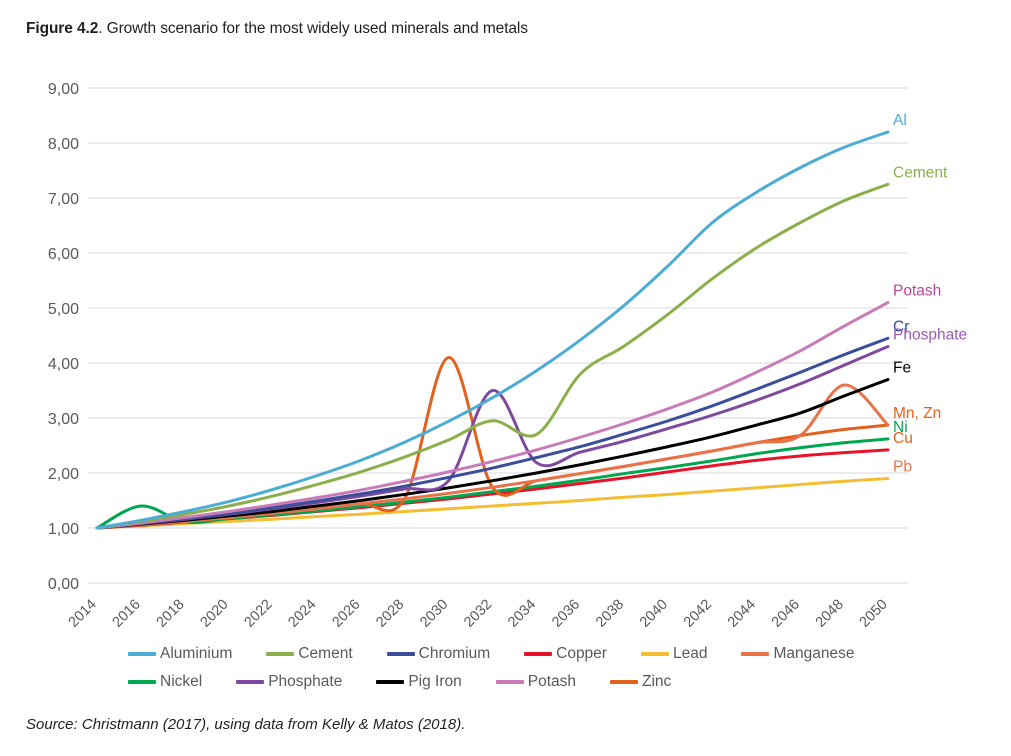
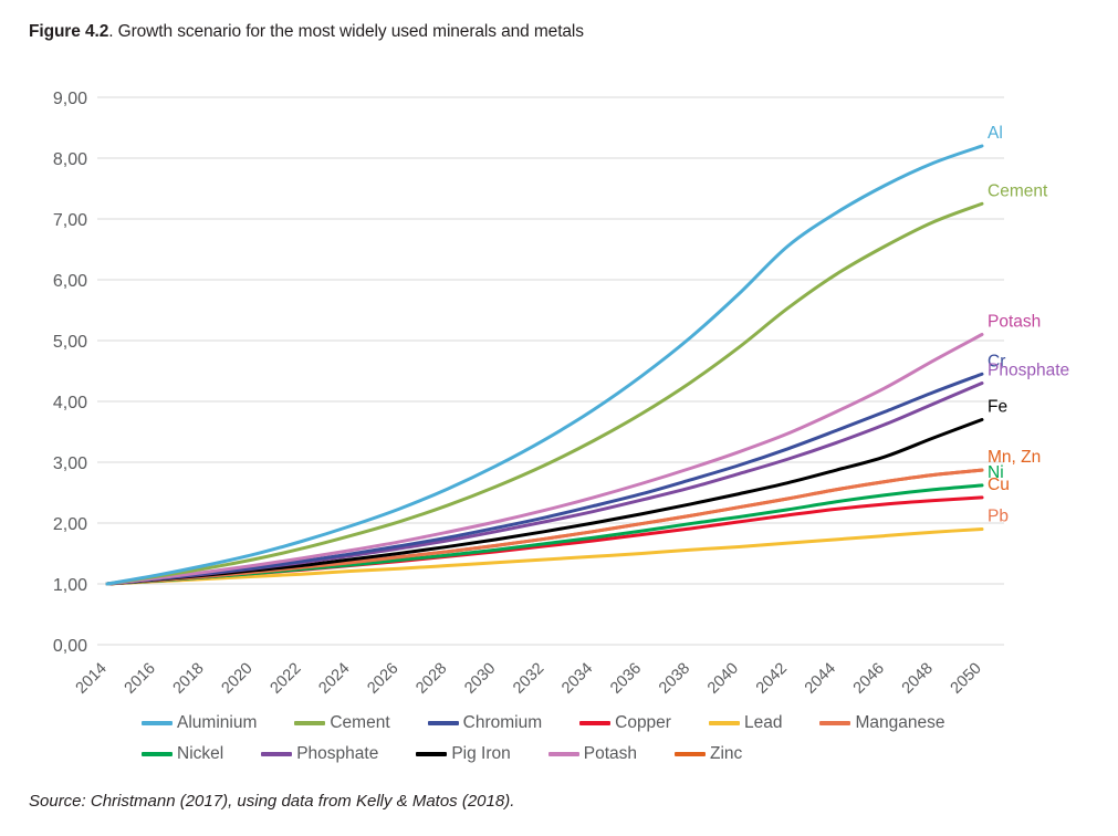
Nickel/2016: 1,4 -> 1,1
Zinc/2030: 4,1 -> 1,6
Phosphate/2032: 3,5 -> 2,0
Cement/2034: 2,7 -> 3,4
Manganese/2048: 3,6 -> 2,8
